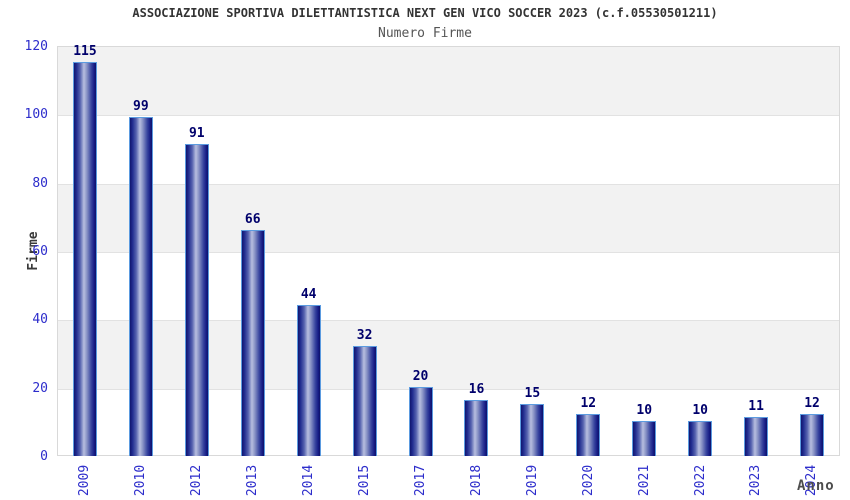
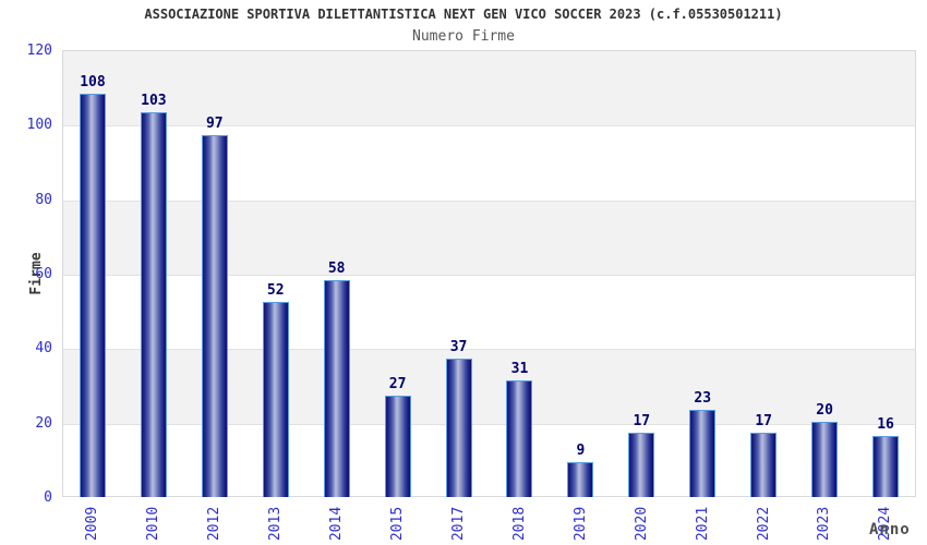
2009: 115 -> 108
2010: 99 -> 103
2012: 91 -> 97
2013: 66 -> 52
2014: 44 -> 58
2015: 32 -> 27
2017: 20 -> 37
2018: 16 -> 31
2019: 15 -> 9
2020: 12 -> 17
2021: 10 -> 23
2022: 10 -> 17
2023: 11 -> 20
2024: 12 -> 16
